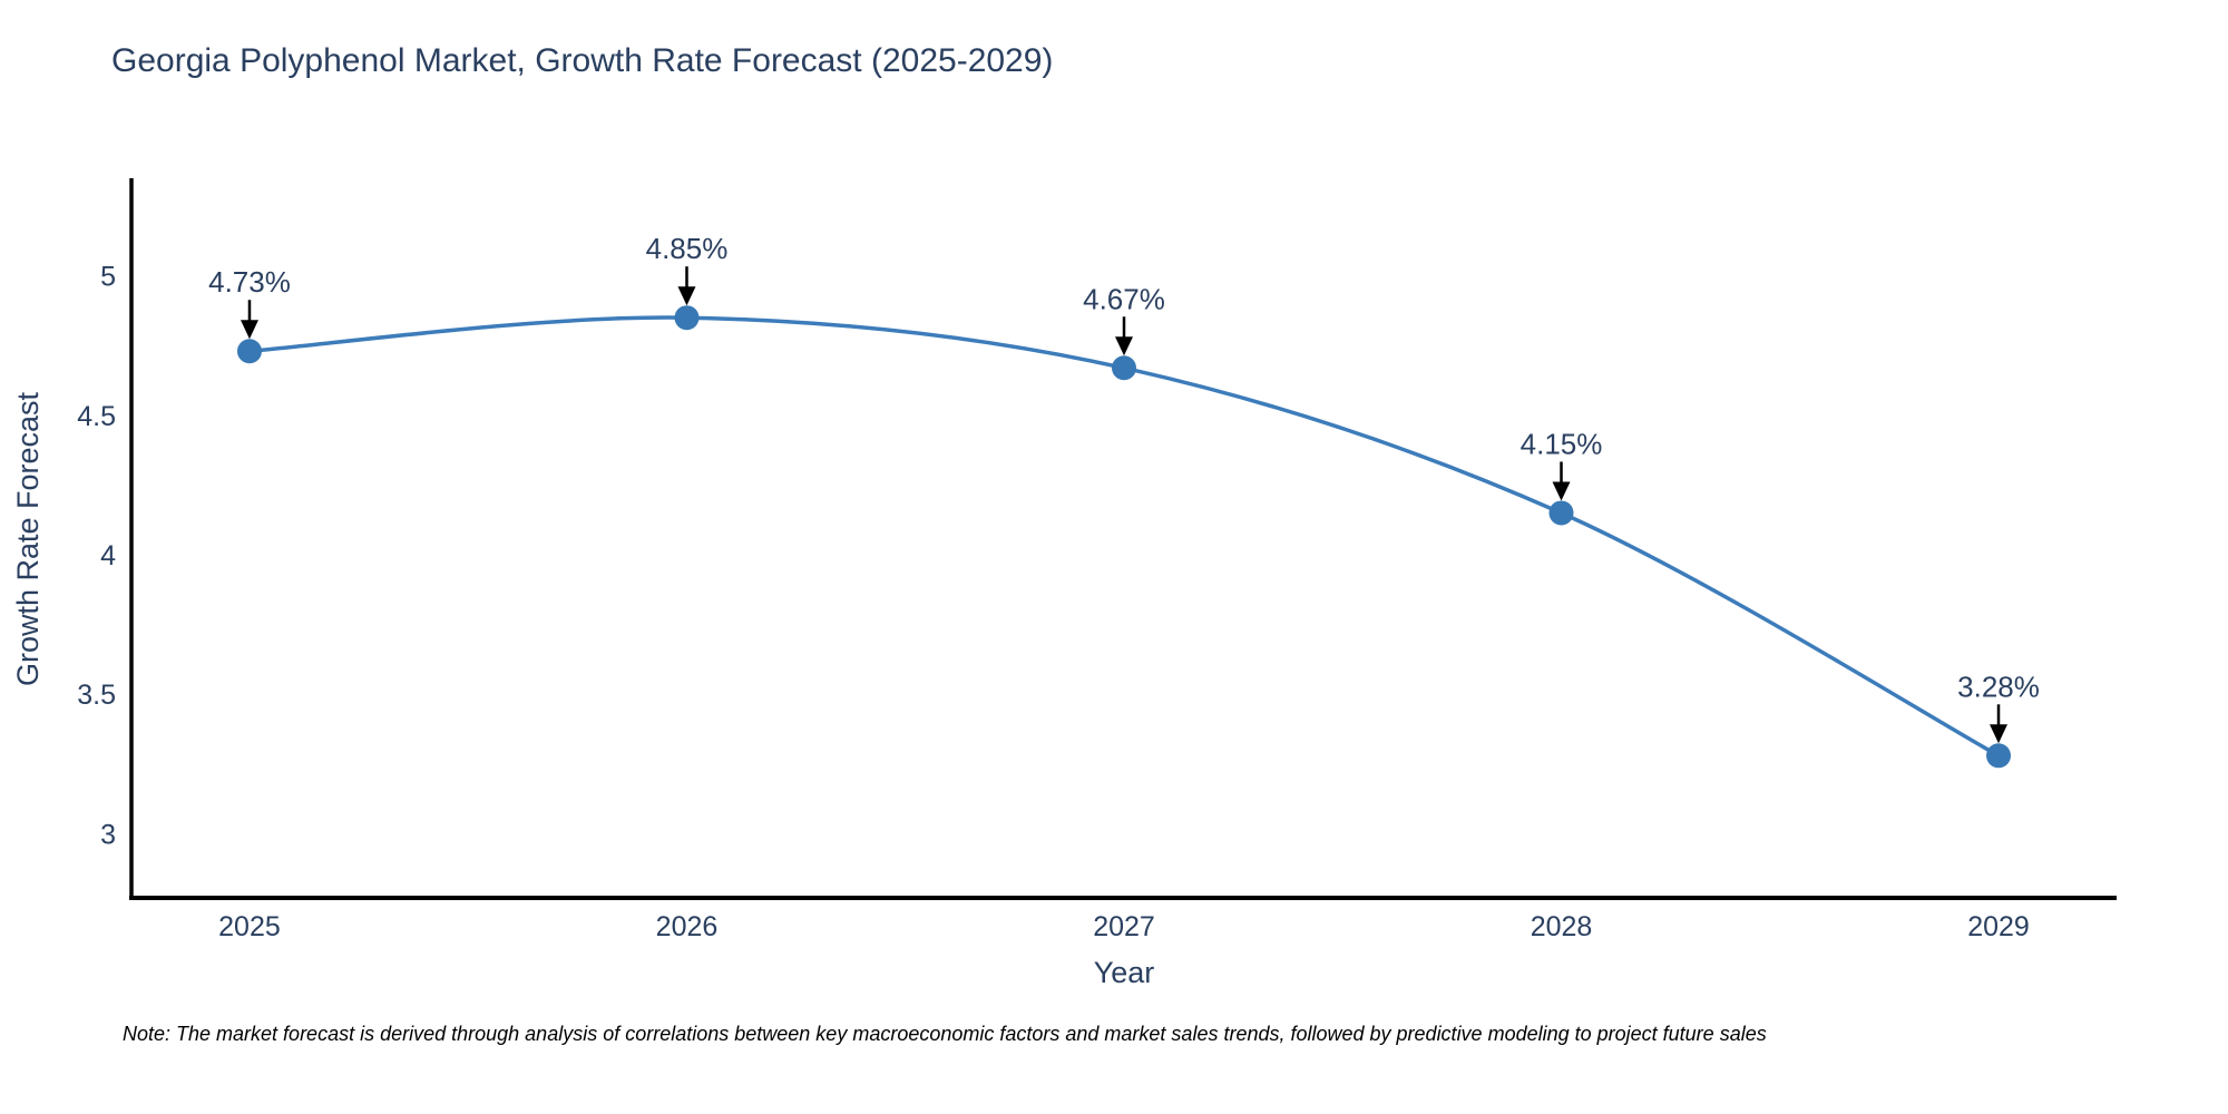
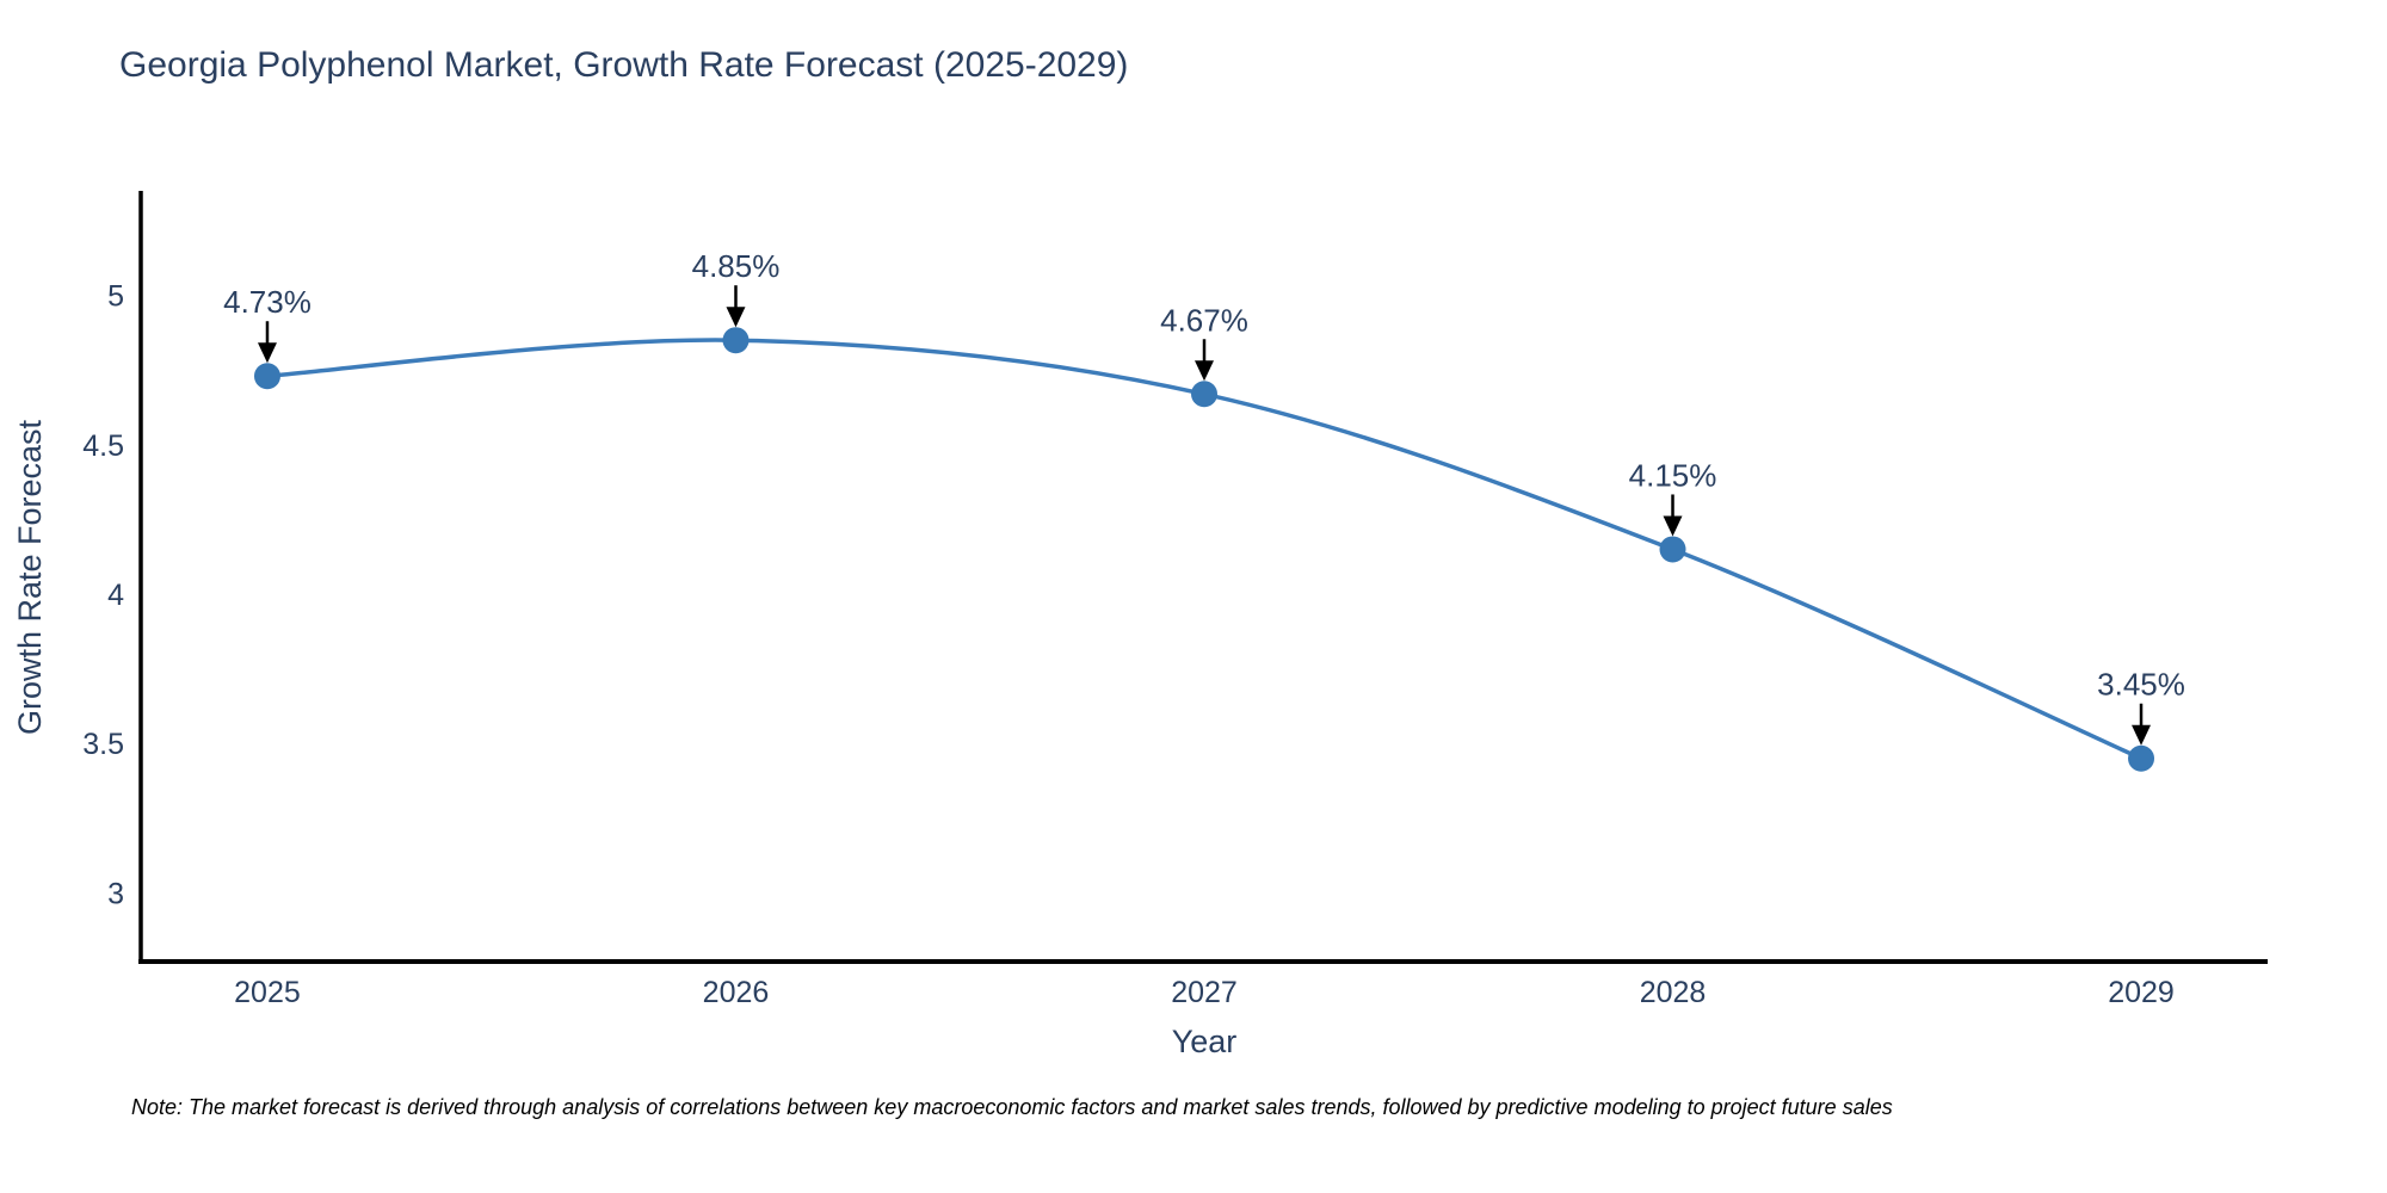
2029: 3.28% -> 3.45%
